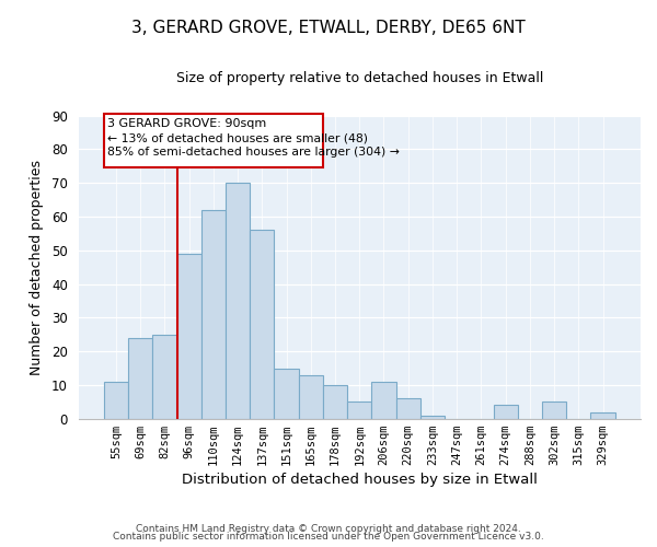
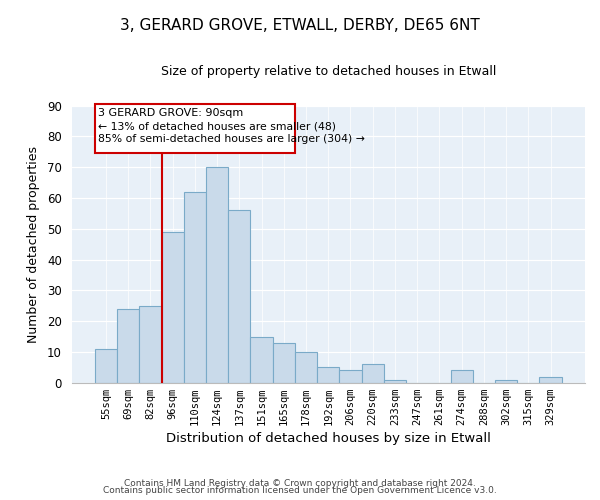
206sqm: 11 -> 4
302sqm: 5 -> 1
